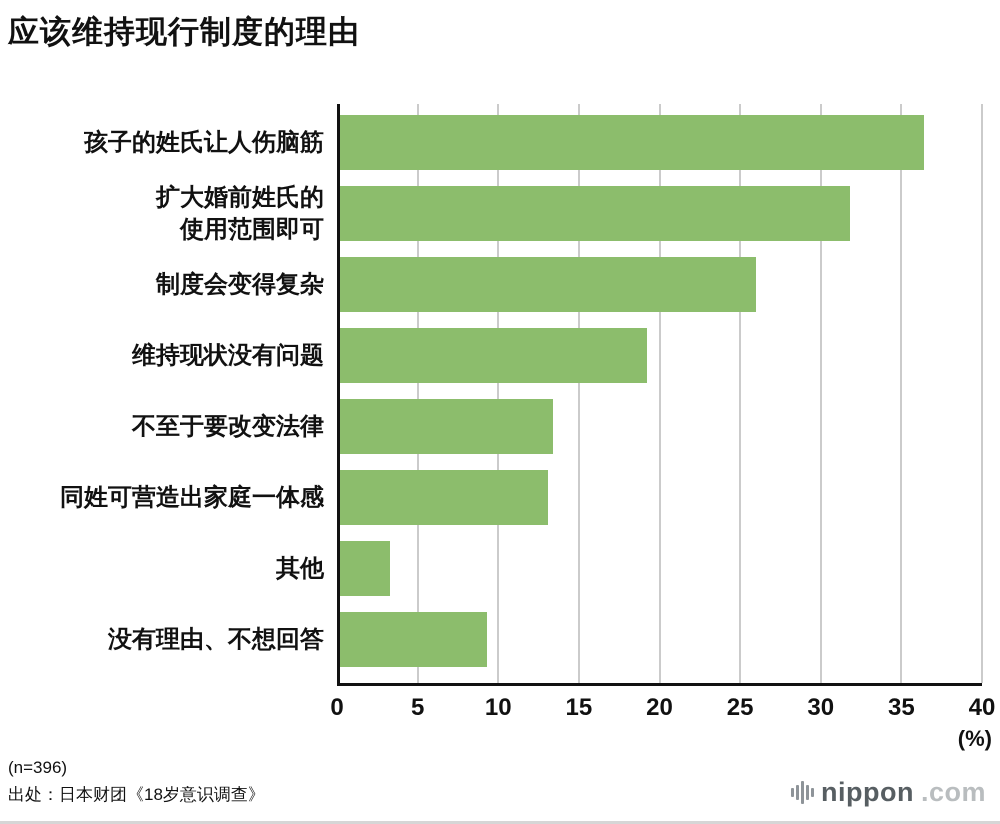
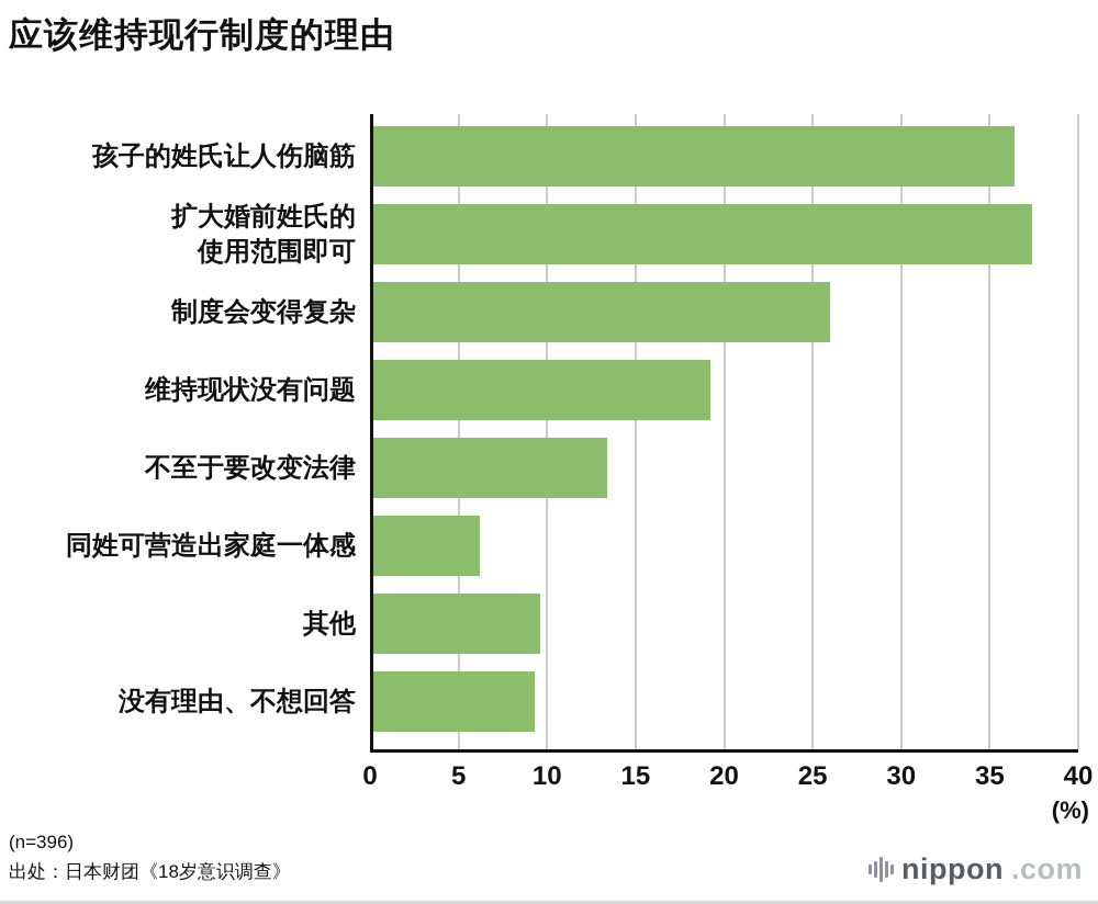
扩大婚前姓氏的 使用范围即可: 31.8 -> 37.4
同姓可营造出家庭一体感: 13.1 -> 6.2
其他: 3.3 -> 9.6
